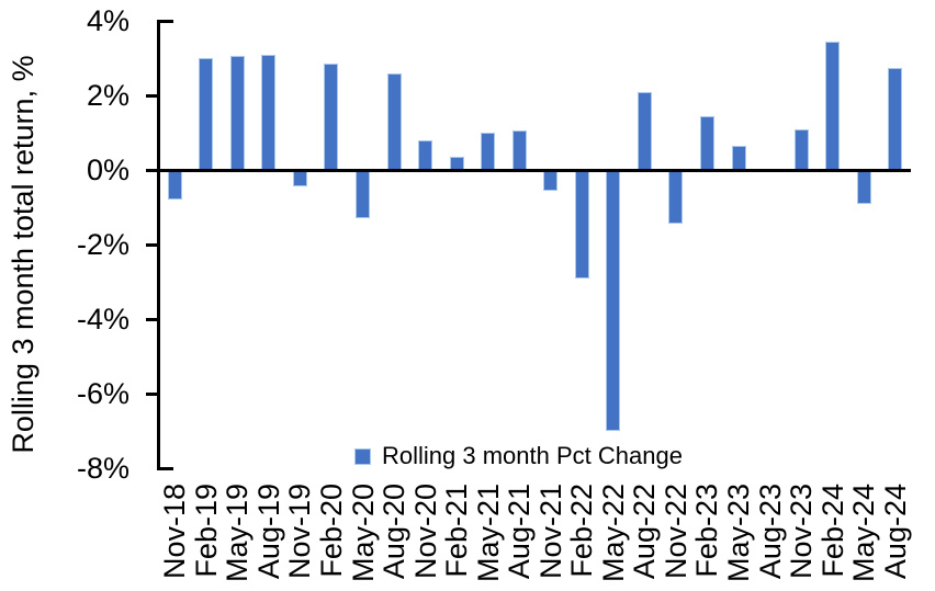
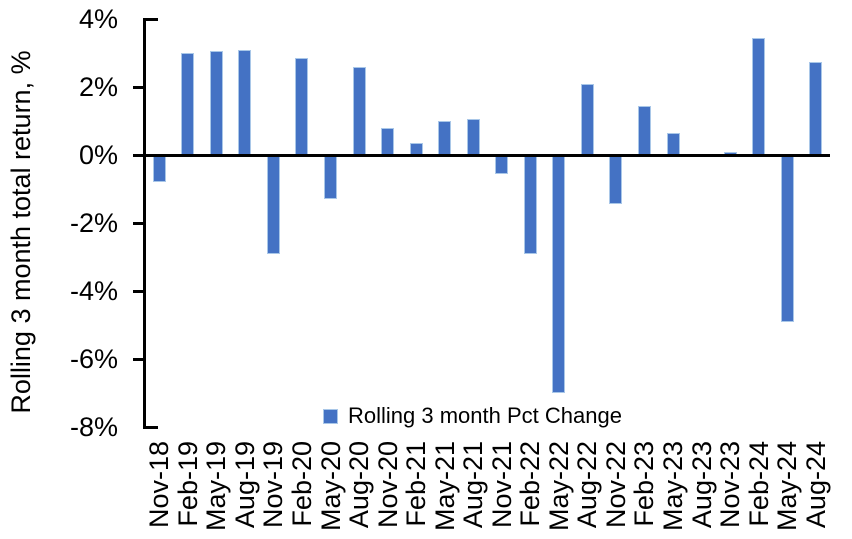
Nov-19: -0.5% -> -2.9%
Nov-23: 1.1% -> 0.1%
May-24: -0.9% -> -4.9%
